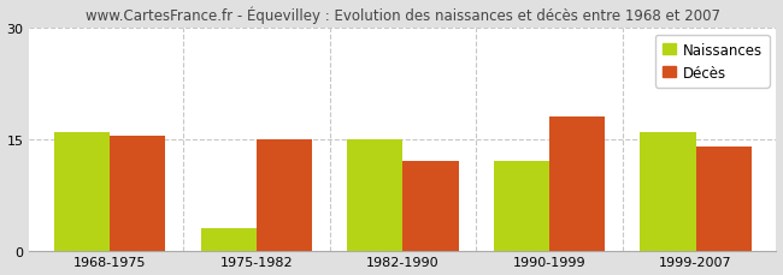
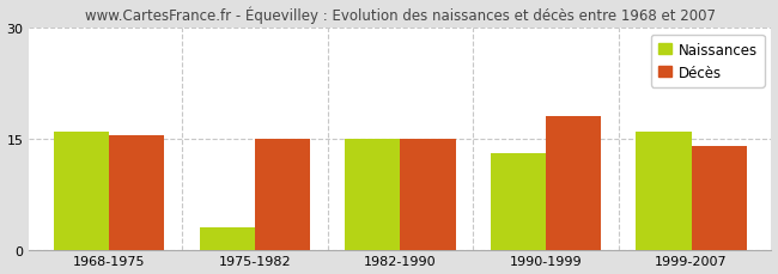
Décès/1982-1990: 12.0 -> 15.0
Naissances/1990-1999: 12 -> 13
